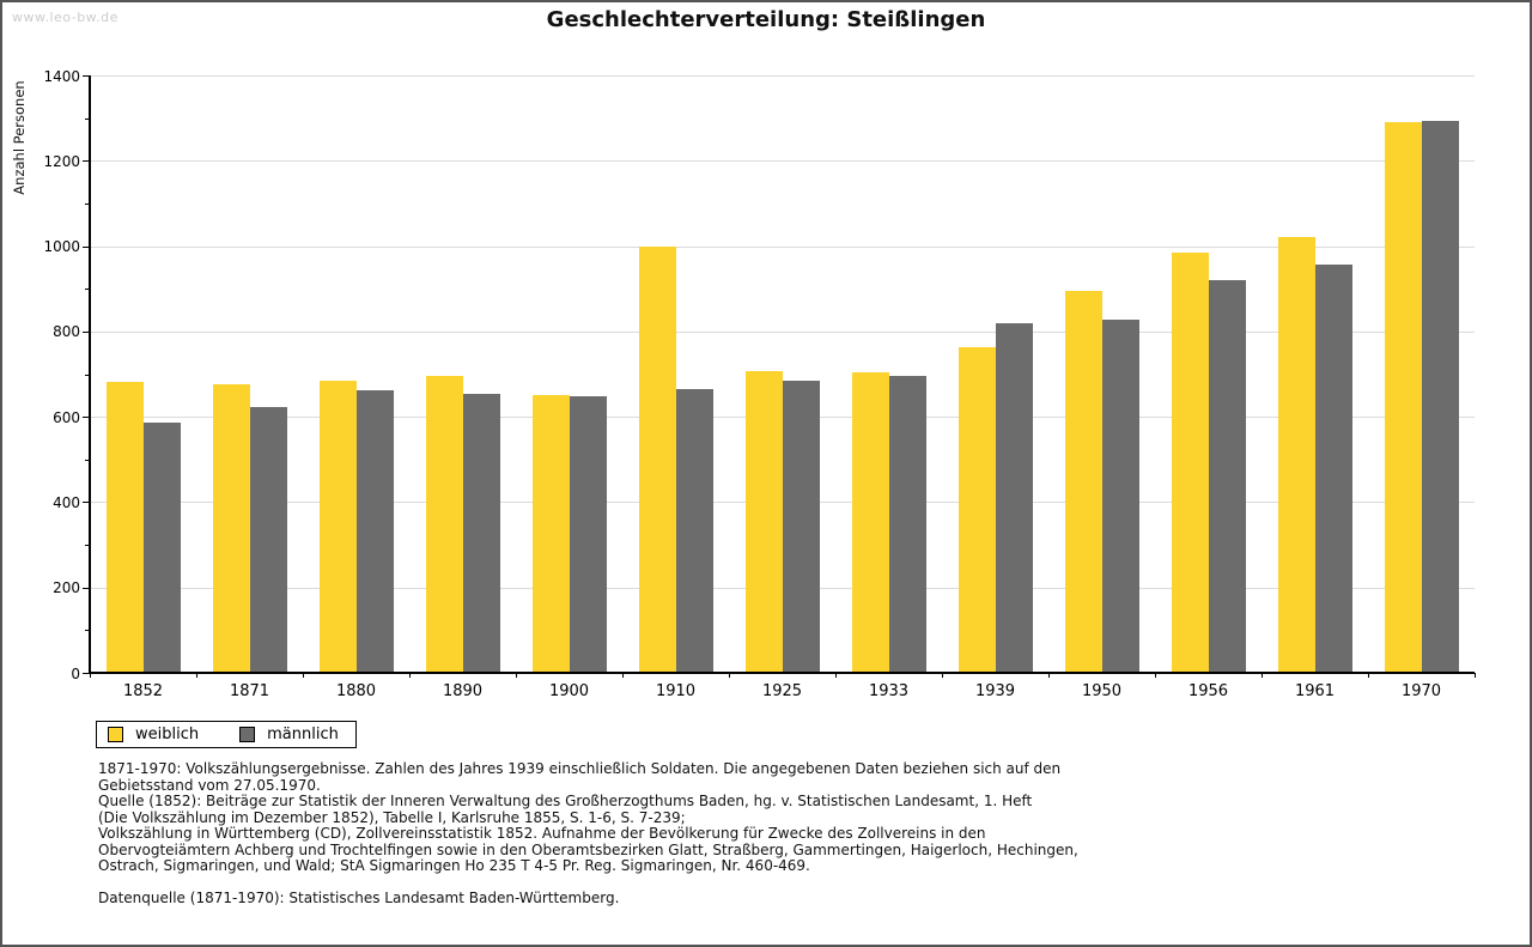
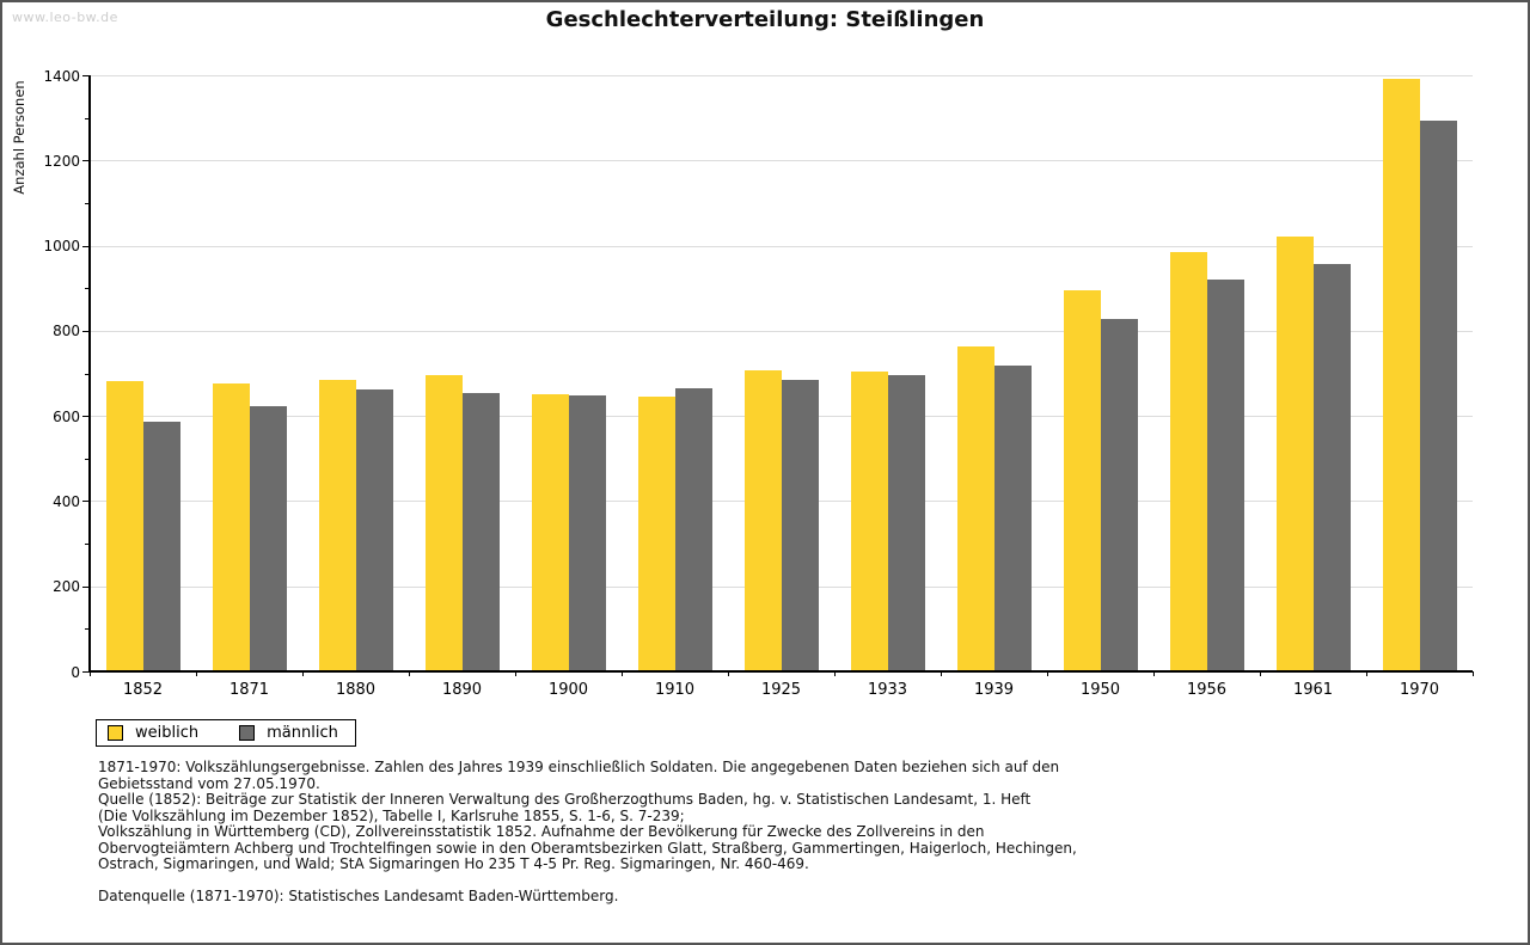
weiblich/1910: 1000 -> 640
männlich/1939: 820 -> 720
weiblich/1970: 1290 -> 1390
